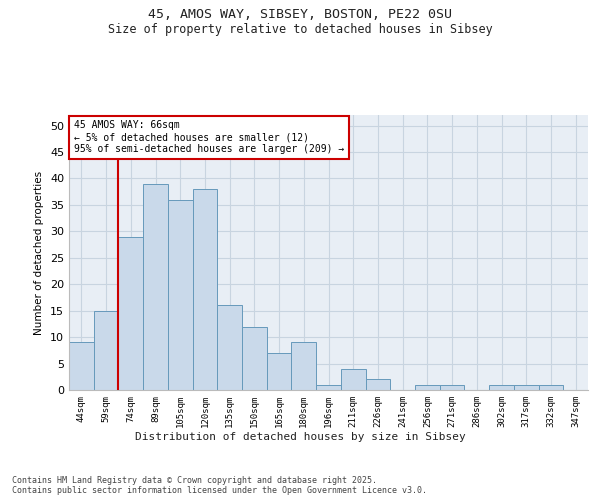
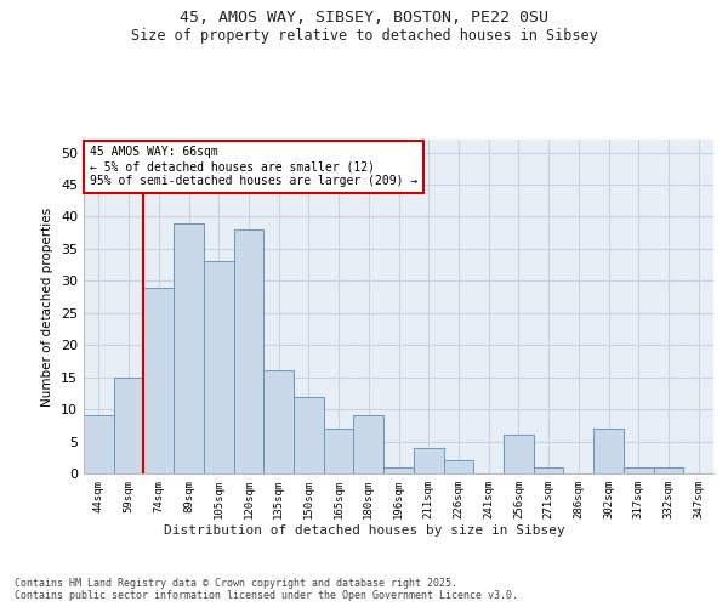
105sqm: 36 -> 33
256sqm: 1 -> 6
302sqm: 1 -> 7
